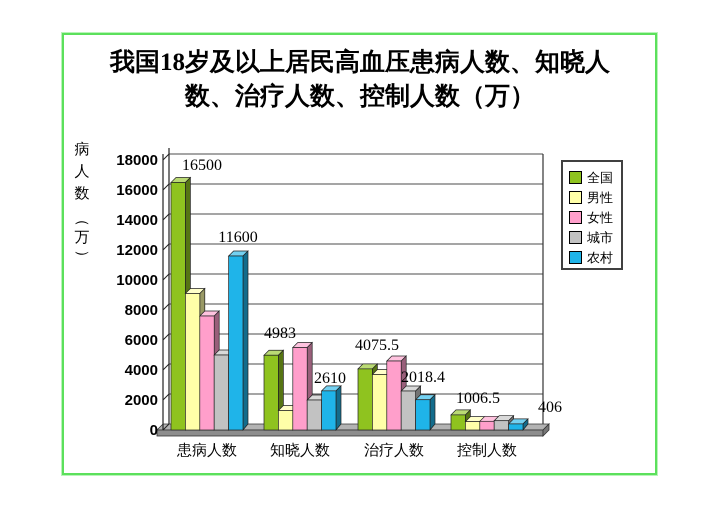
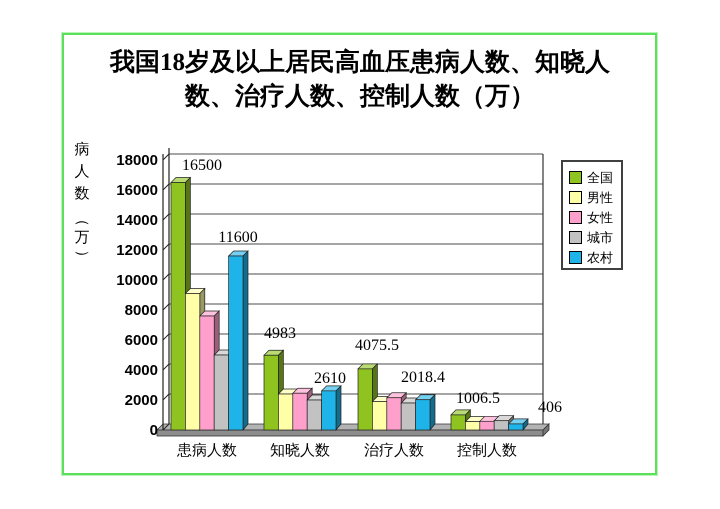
男性/知晓人数: 1300 -> 2400
女性/知晓人数: 5500 -> 2400
男性/治疗人数: 3700 -> 1900
女性/治疗人数: 4600 -> 2200
城市/治疗人数: 2600 -> 1800
